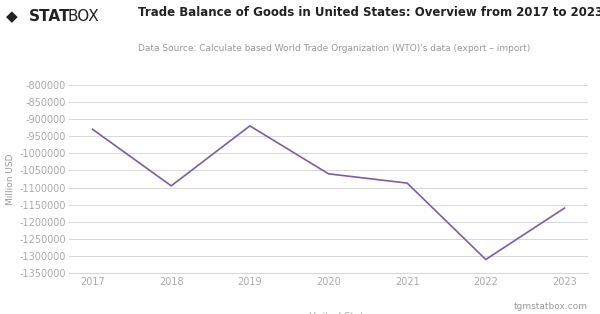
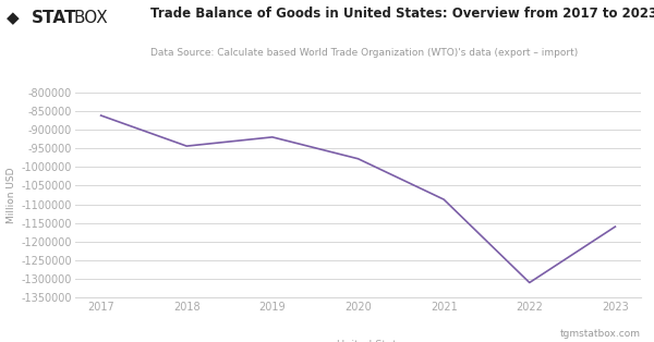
2017: -930000 -> -862000
2018: -1095000 -> -944000
2020: -1060000 -> -978000
